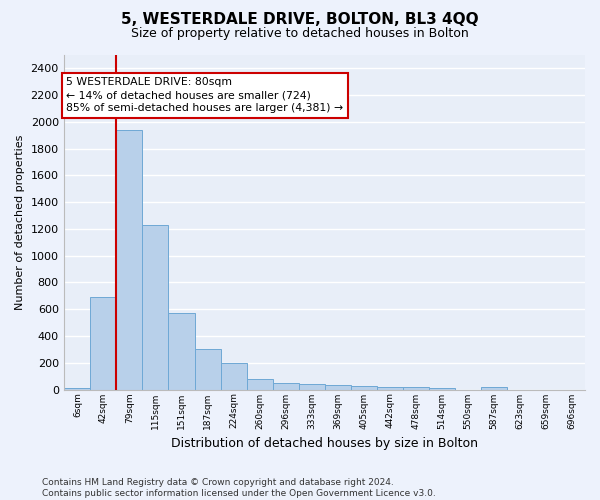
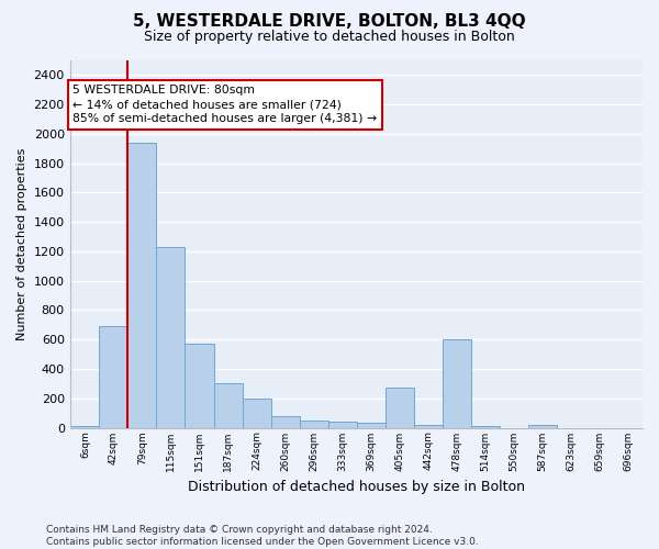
405sqm: 20 -> 270
478sqm: 20 -> 600
